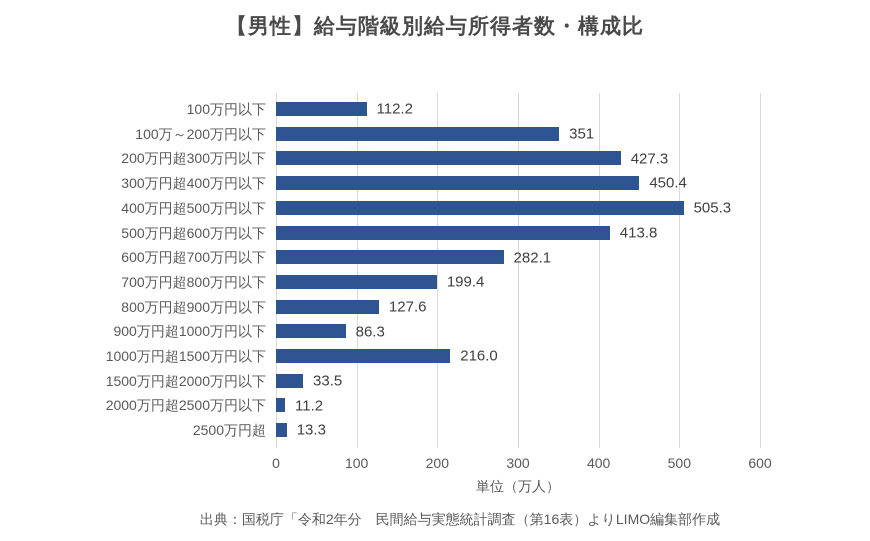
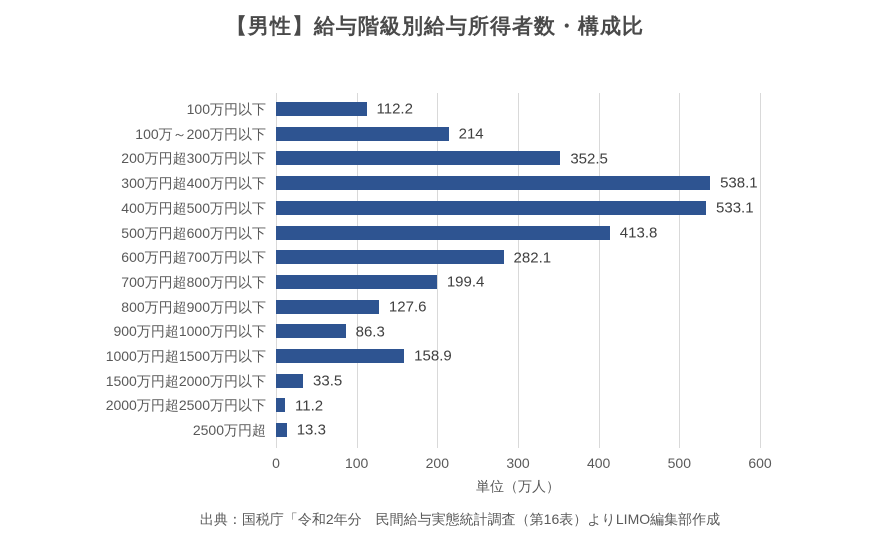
100万～200万円以下: 351 -> 214
200万円超300万円以下: 427.3 -> 352.5
300万円超400万円以下: 450.4 -> 538.1
400万円超500万円以下: 505.3 -> 533.1
1000万円超1500万円以下: 216.0 -> 158.9
